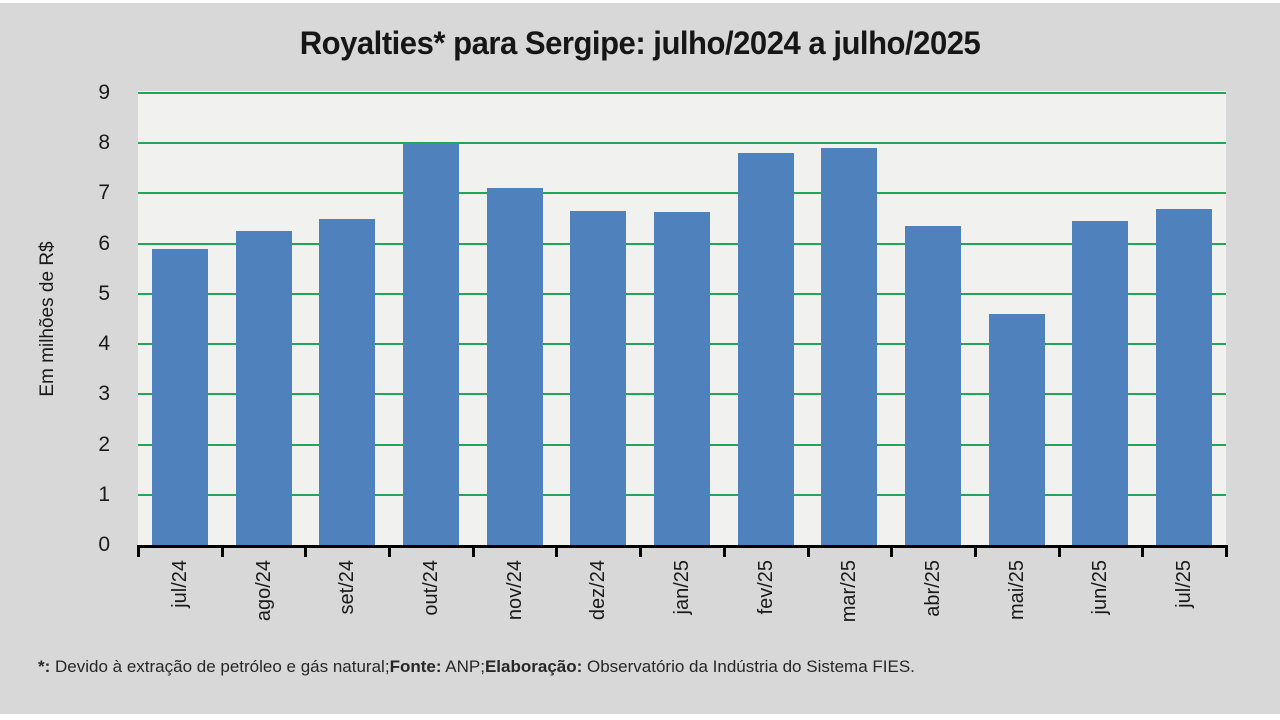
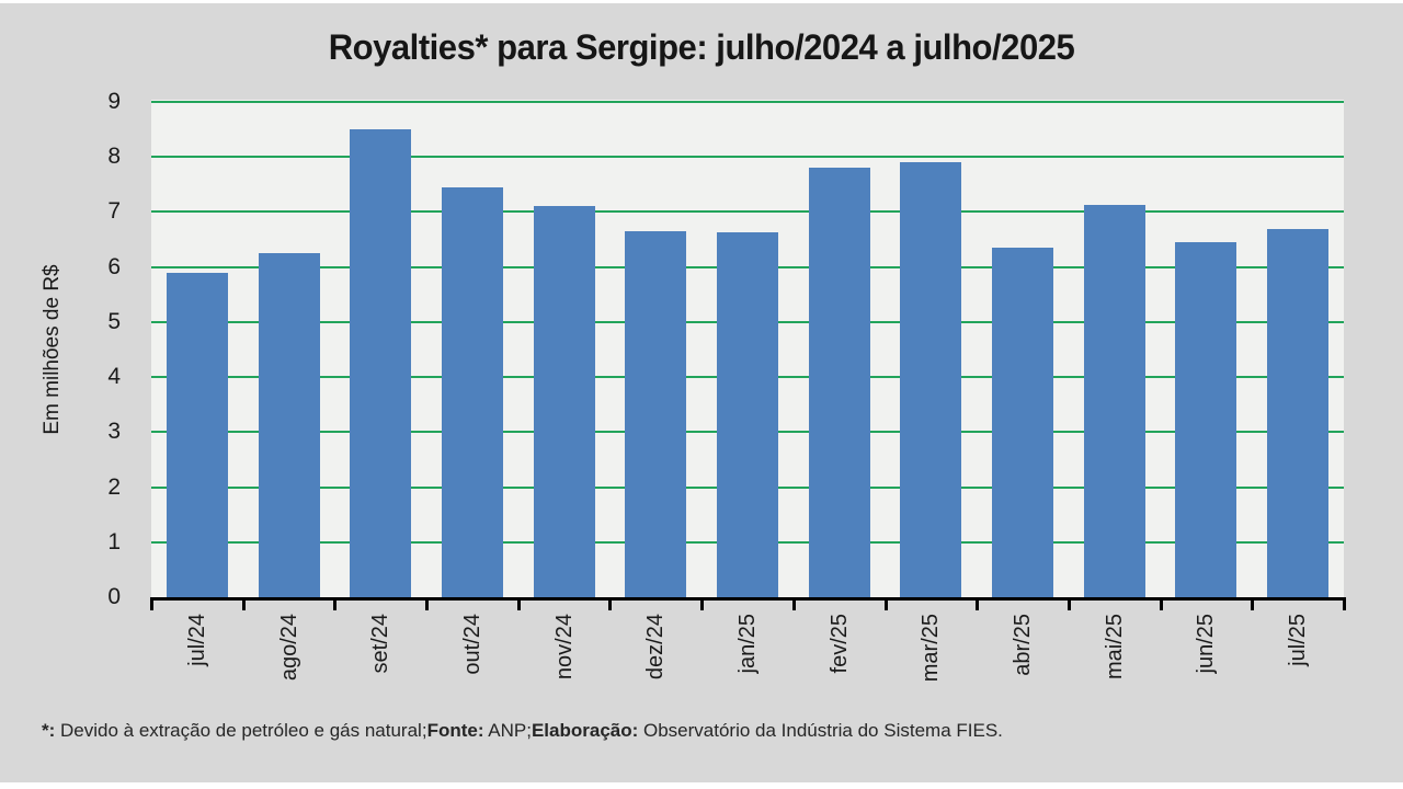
set/24: 6.5 -> 8.5
out/24: 8.0 -> 7.5
mai/25: 4.6 -> 7.1
